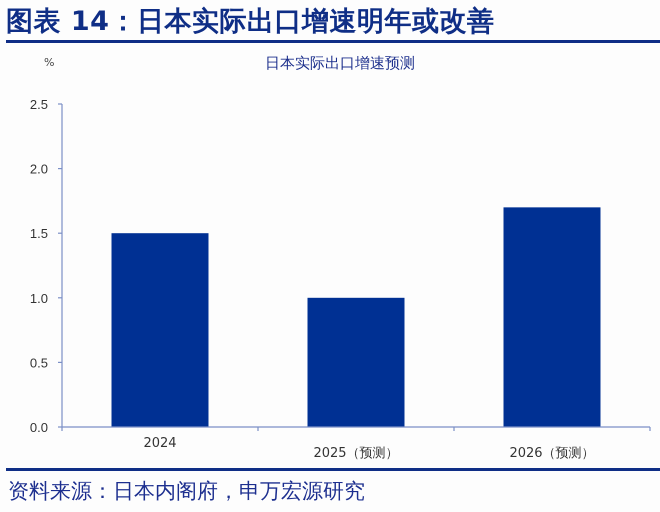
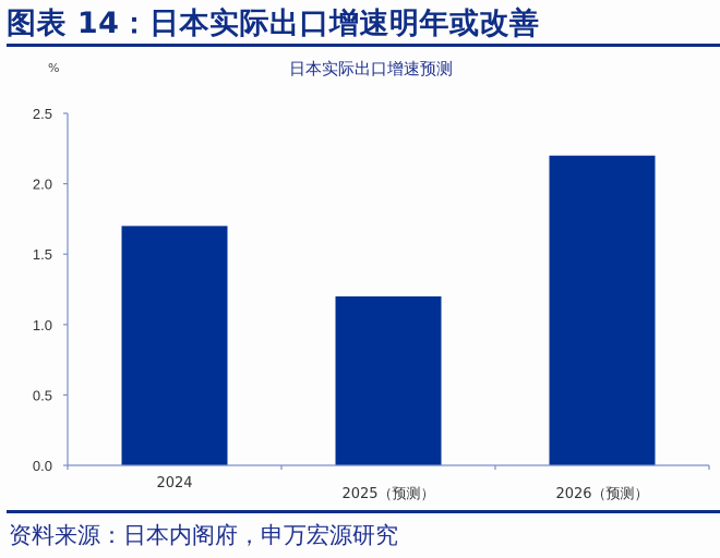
2024: 1.5 -> 1.7
2025（预测）: 1.0 -> 1.2
2026（预测）: 1.7 -> 2.2
